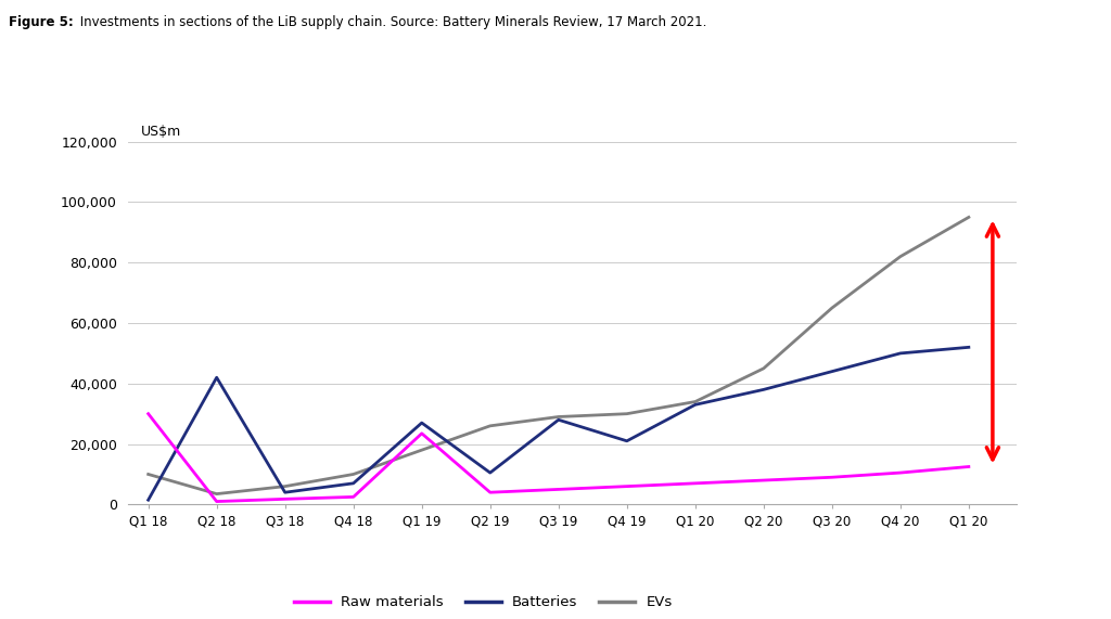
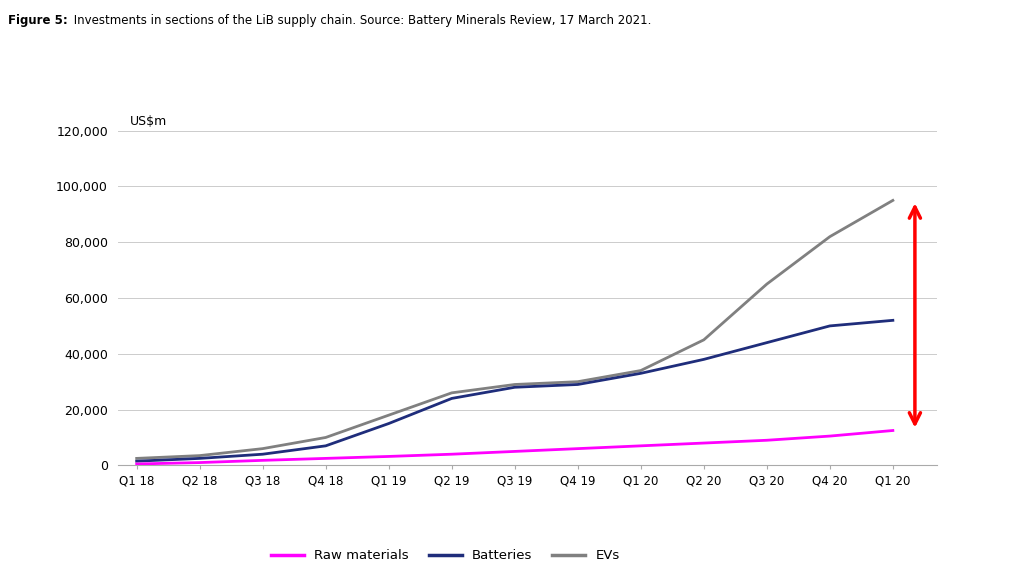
Raw materials/Q1 18: 30,000 -> 500
EVs/Q1 18: 10,000 -> 2,500
Batteries/Q2 18: 42,000 -> 2,500
Raw materials/Q1 19: 23,500 -> 3,200
Batteries/Q1 19: 27,000 -> 15,000
Batteries/Q2 19: 10,500 -> 24,000
Batteries/Q4 19: 21,000 -> 29,000
